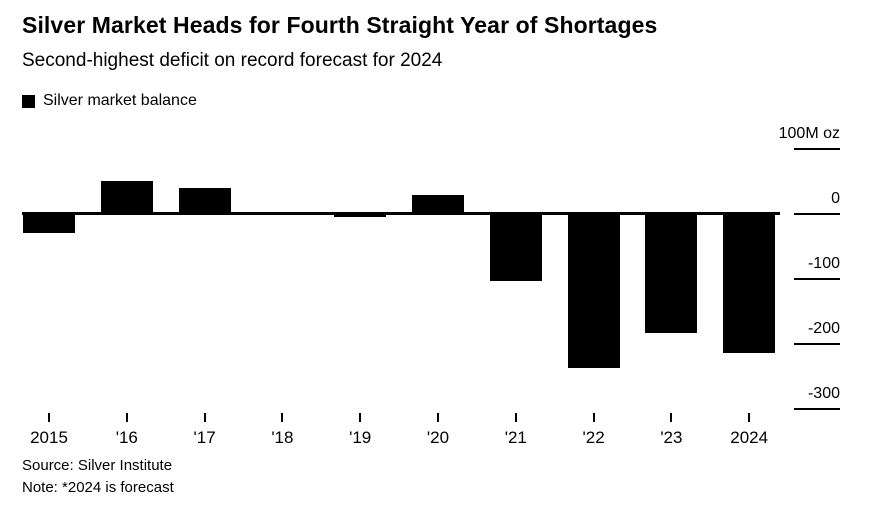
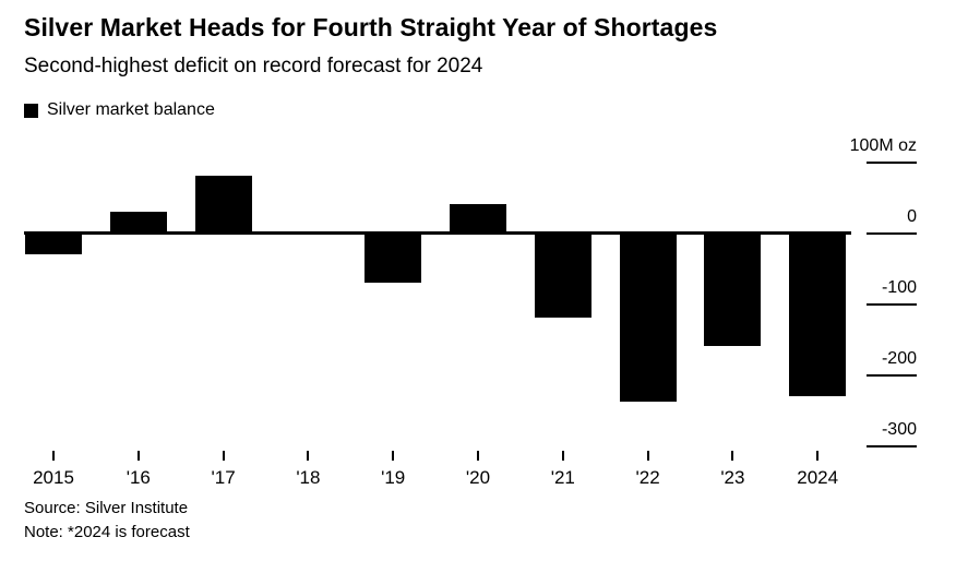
'16: 50 -> 30
'17: 40 -> 80
'19: -10 -> -70
'20: 30 -> 40
'21: -100 -> -120
'23: -180 -> -160
2024: -220 -> -230
